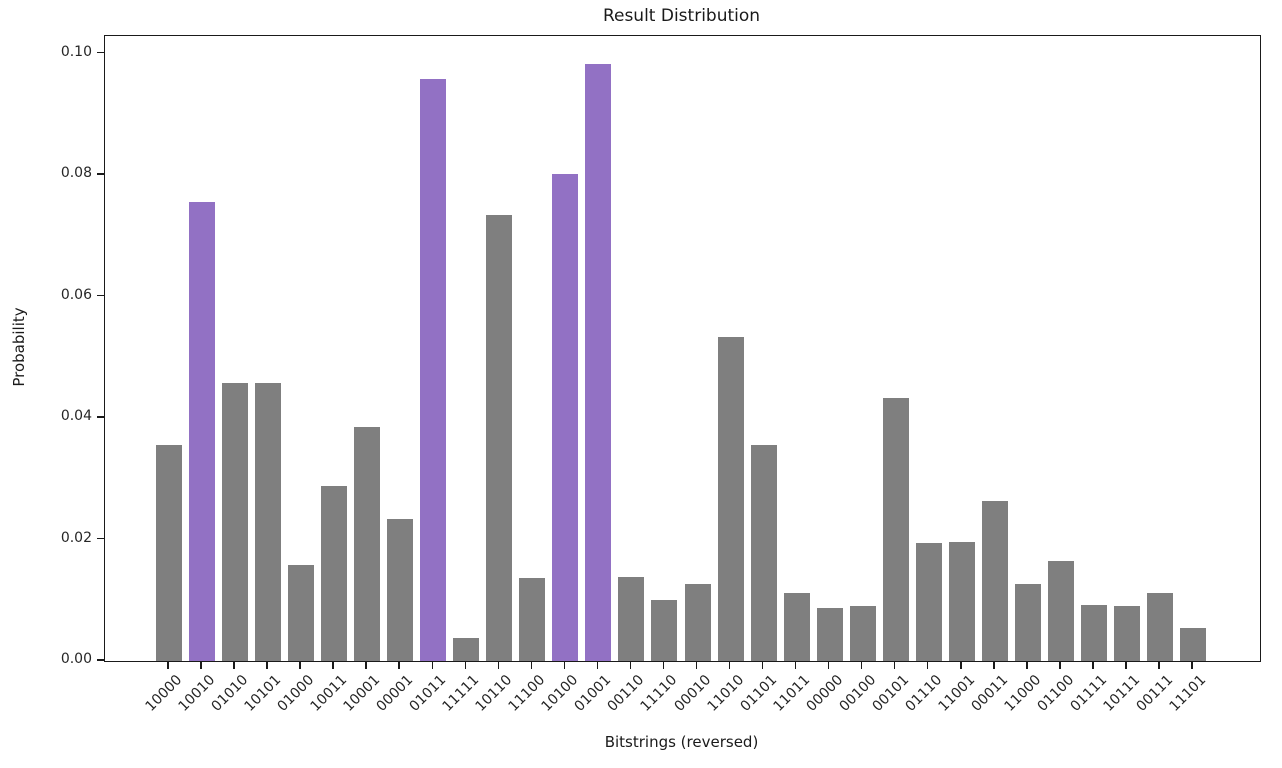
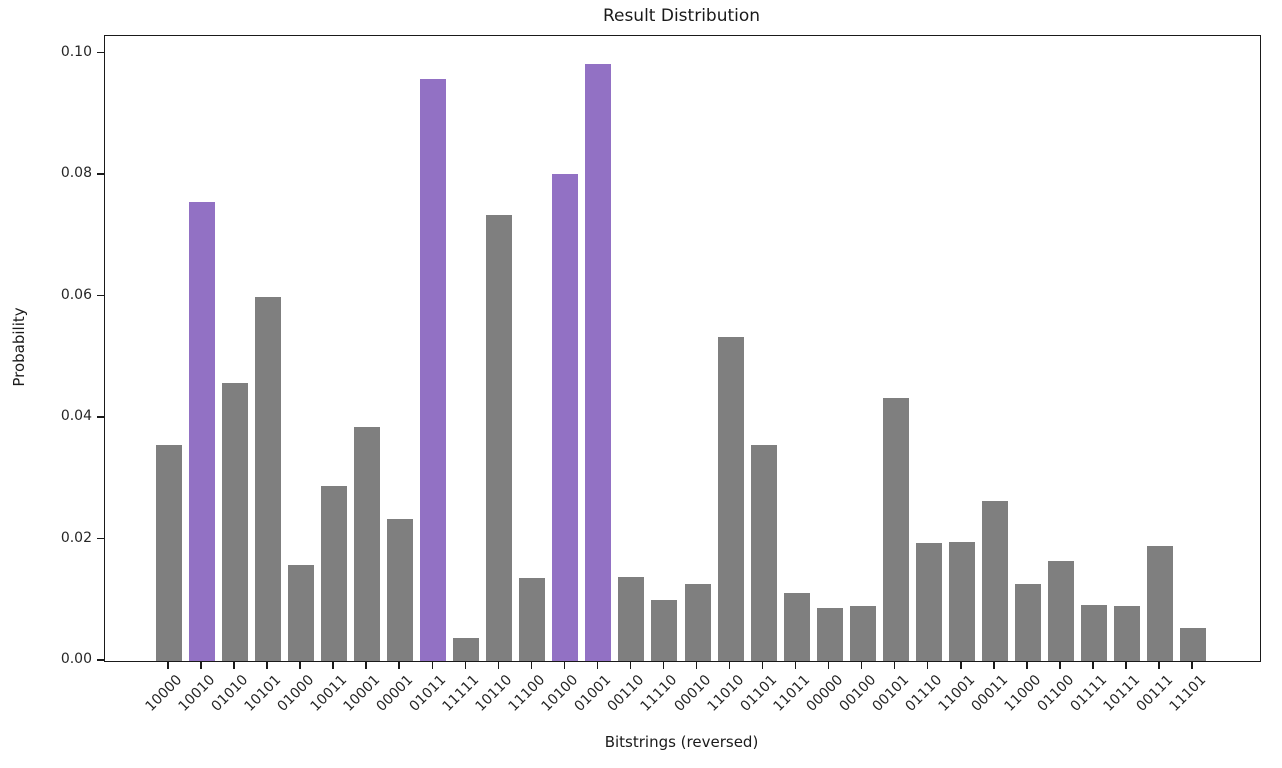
10101: 0.046 -> 0.060
00111: 0.011 -> 0.019
